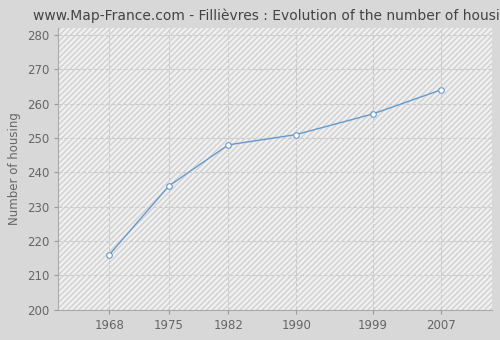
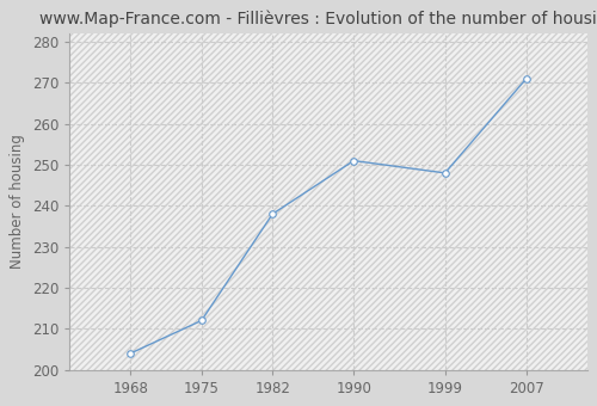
1968: 216 -> 204
1975: 236 -> 212
1982: 248 -> 238
1999: 257 -> 248
2007: 264 -> 271
